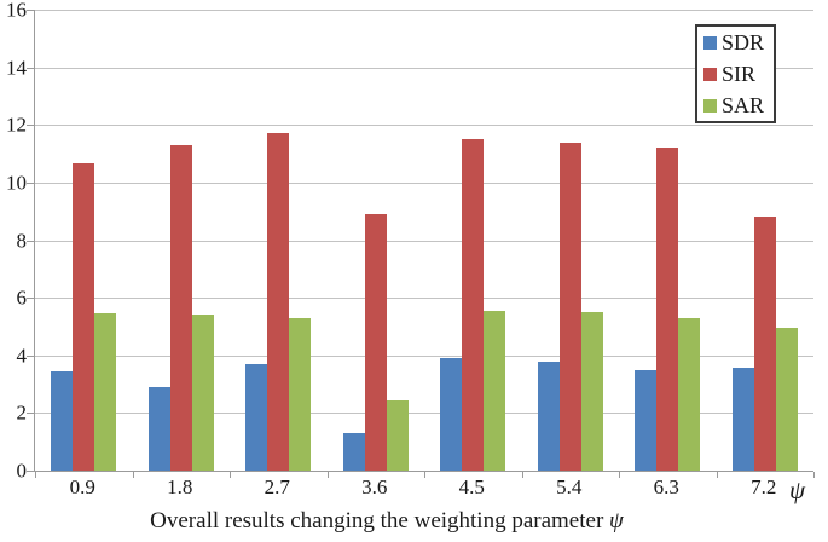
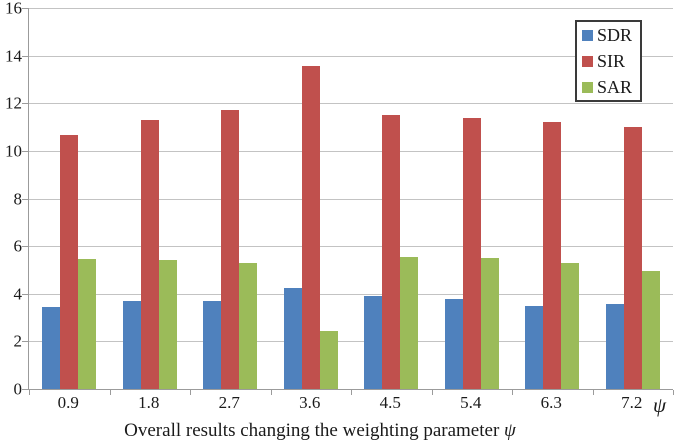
SDR/1.8: 2.9 -> 3.7
SDR/3.6: 1.3 -> 4.2
SIR/3.6: 8.9 -> 13.6
SIR/7.2: 8.8 -> 11.0
